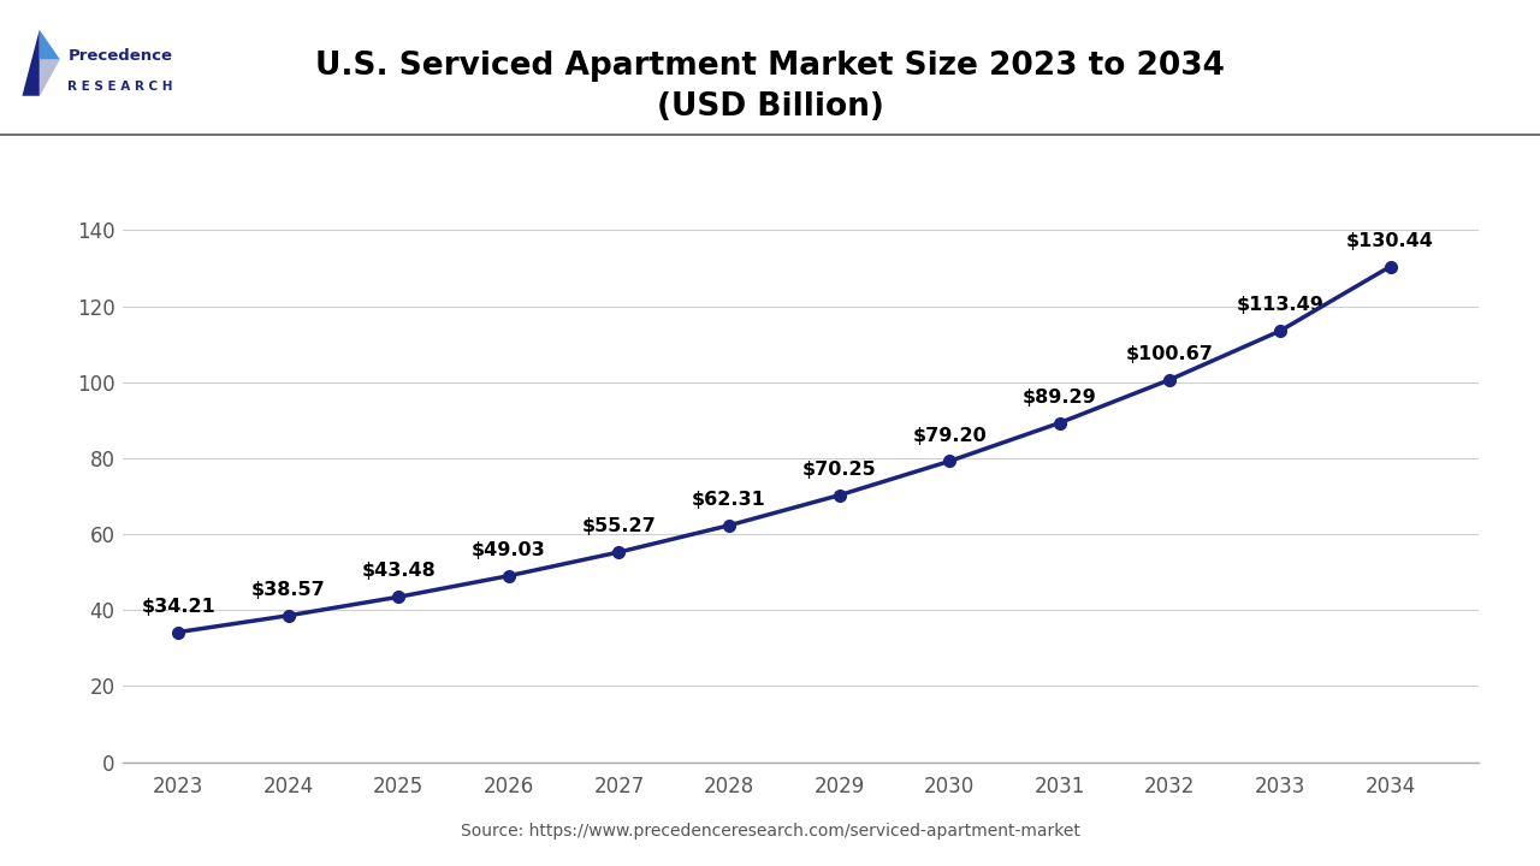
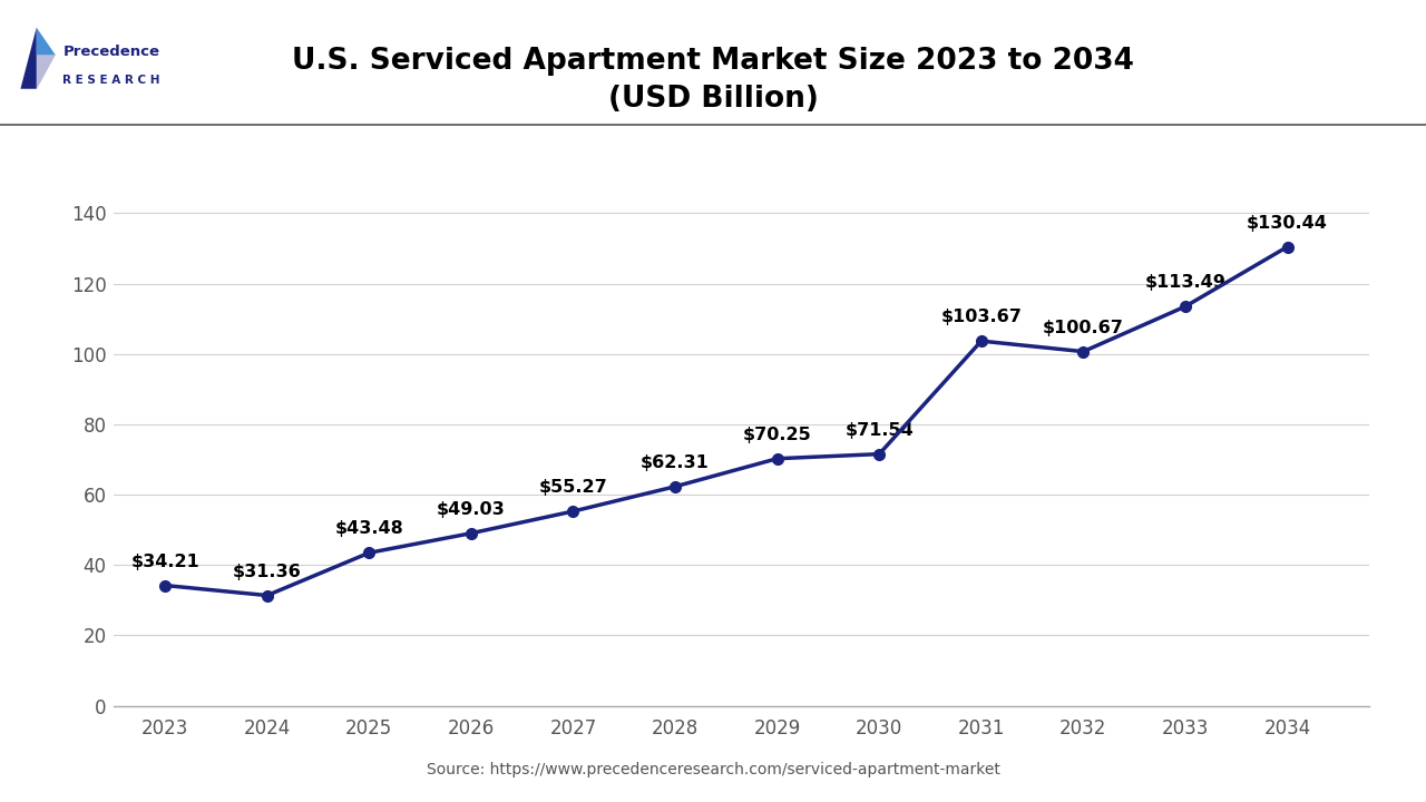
2024: $38.57 -> $31.36
2030: $79.20 -> $71.54
2031: $89.29 -> $103.67
